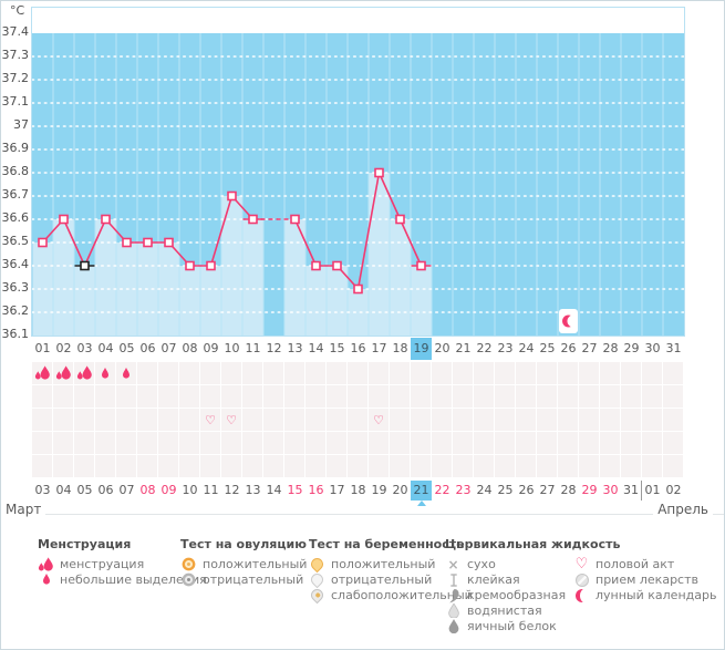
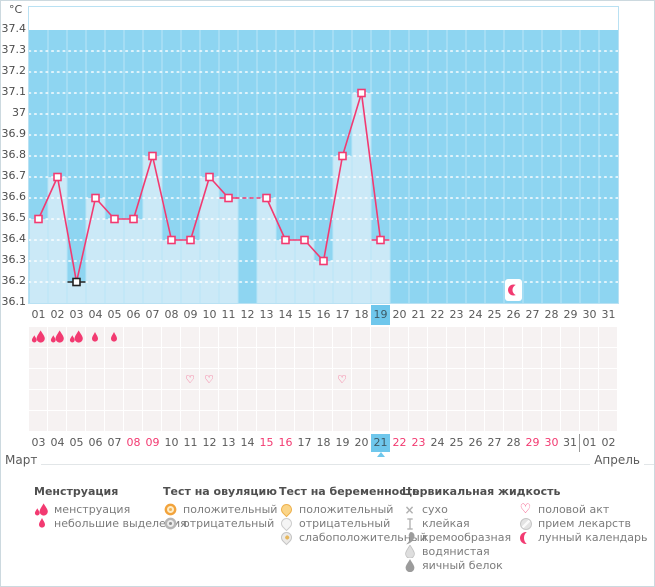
02: 36.6 -> 36.7
03: 36.4 -> 36.2
07: 36.5 -> 36.8
18: 36.6 -> 37.1
